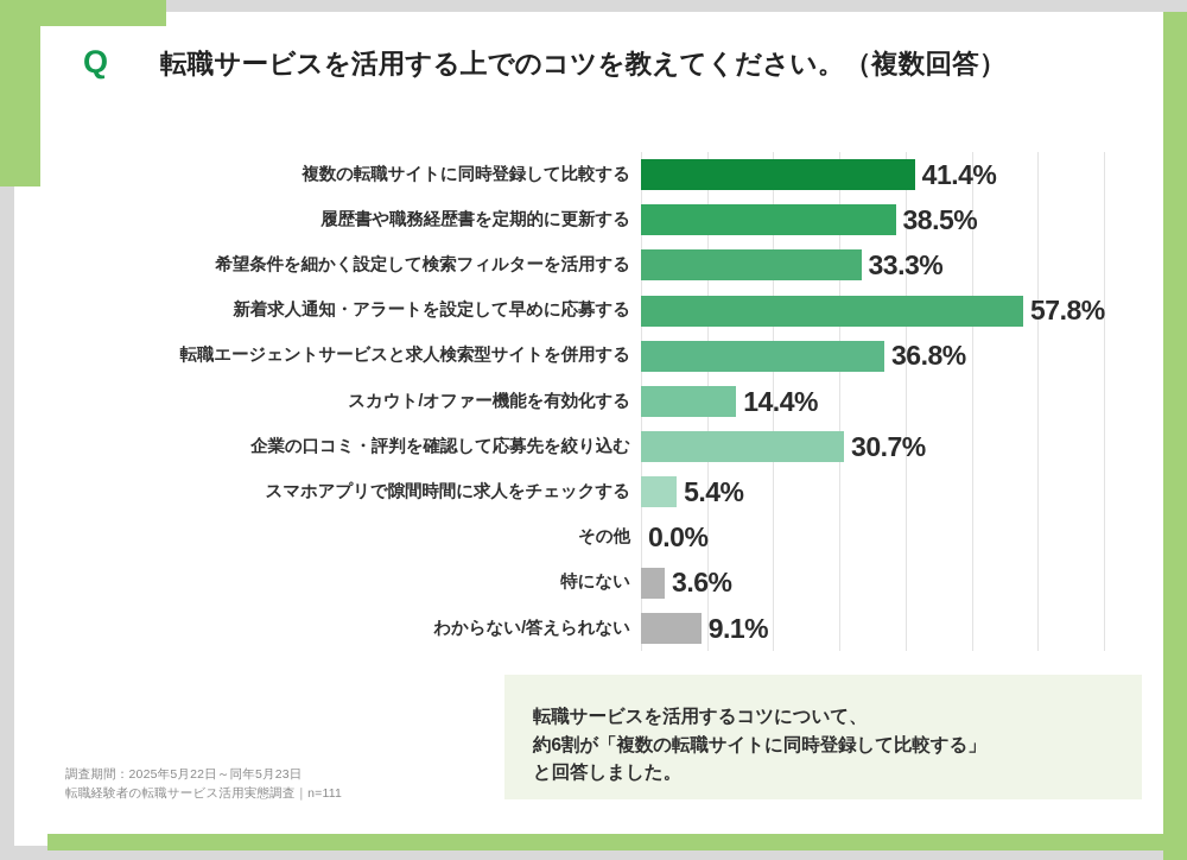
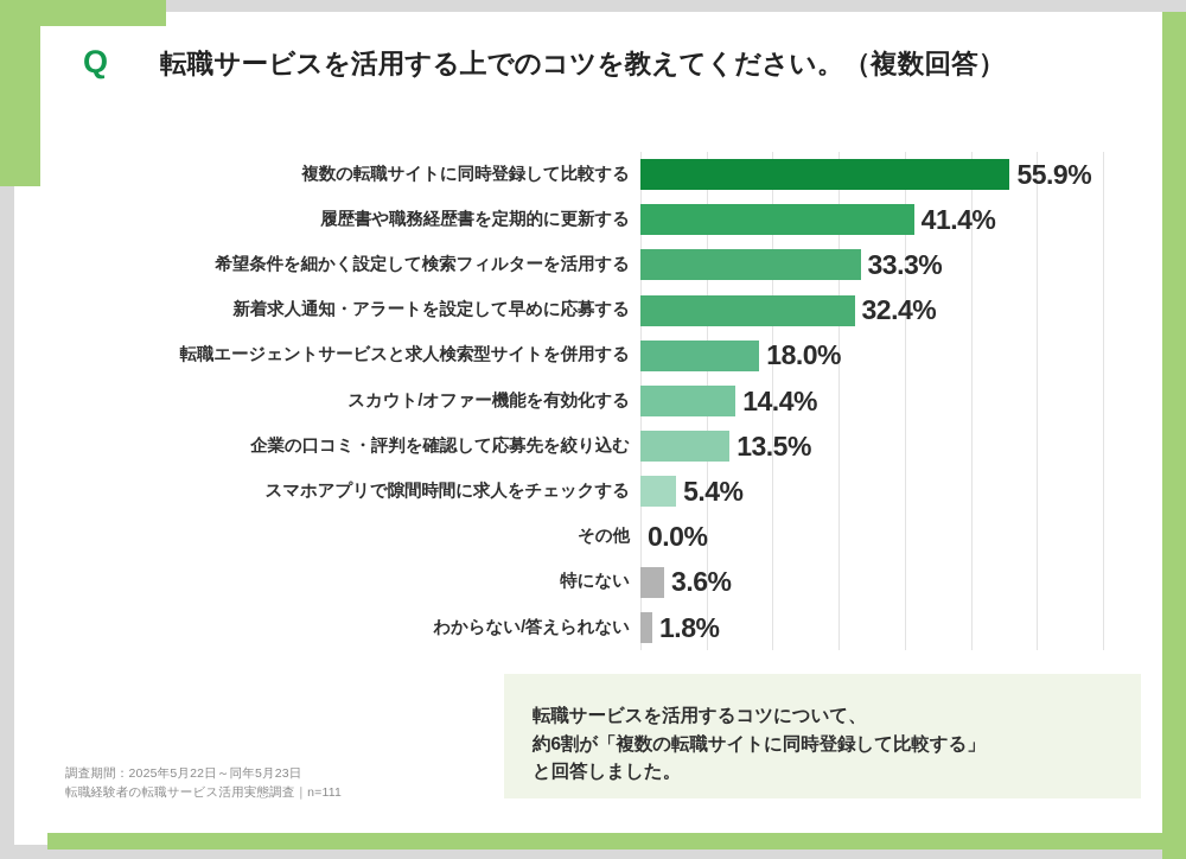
複数の転職サイトに同時登録して比較する: 41.4% -> 55.9%
履歴書や職務経歴書を定期的に更新する: 38.5% -> 41.4%
新着求人通知・アラートを設定して早めに応募する: 57.8% -> 32.4%
転職エージェントサービスと求人検索型サイトを併用する: 36.8% -> 18.0%
企業の口コミ・評判を確認して応募先を絞り込む: 30.7% -> 13.5%
わからない/答えられない: 9.1% -> 1.8%
